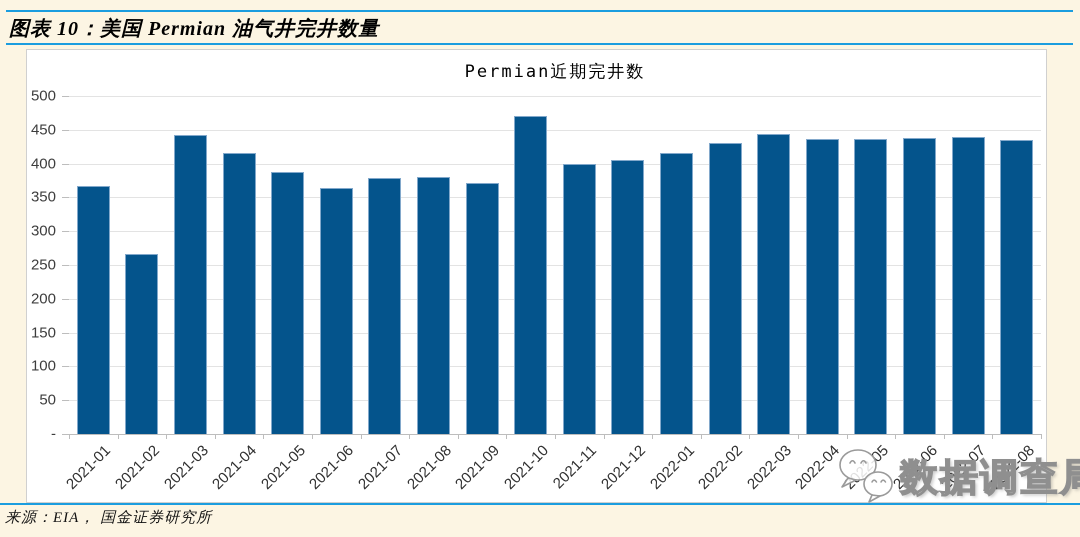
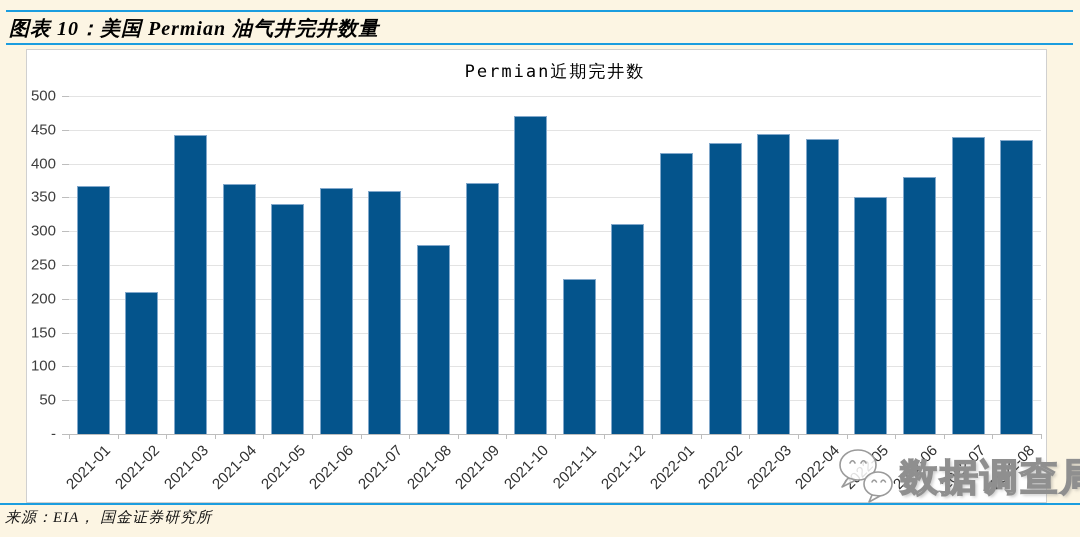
2021-02: 270 -> 210
2021-04: 420 -> 370
2021-05: 390 -> 340
2021-07: 380 -> 360
2021-08: 380 -> 280
2021-11: 400 -> 230
2021-12: 410 -> 310
2022-05: 440 -> 350
2022-06: 440 -> 380
